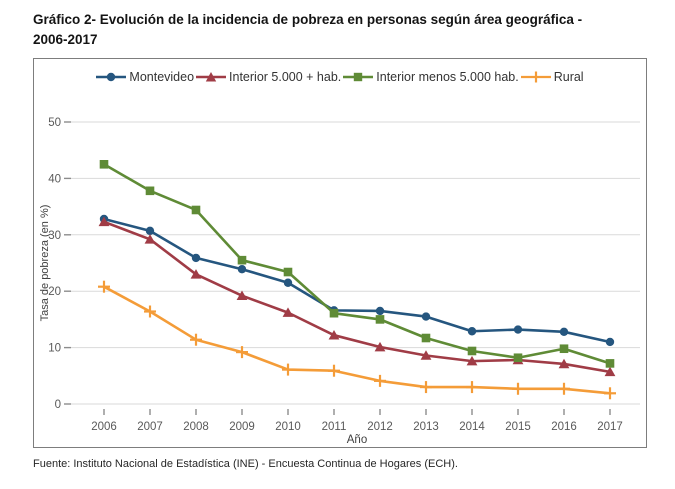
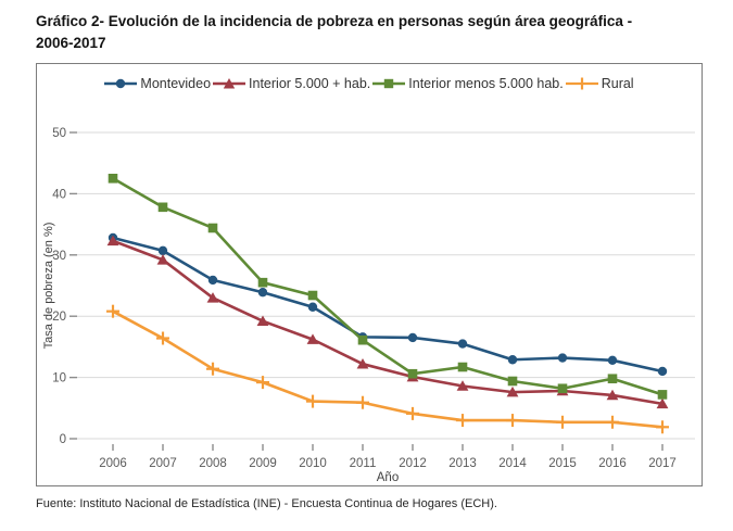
Interior menos 5.000 hab./2012: 15 -> 11
